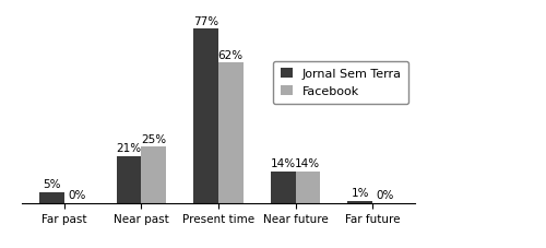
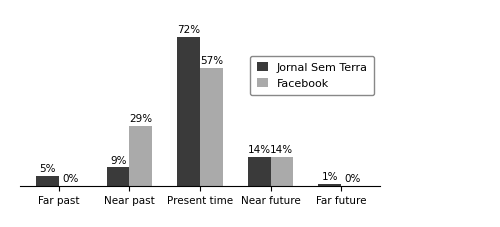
Jornal Sem Terra/Near past: 21% -> 9%
Facebook/Near past: 25% -> 29%
Jornal Sem Terra/Present time: 77% -> 72%
Facebook/Present time: 62% -> 57%
